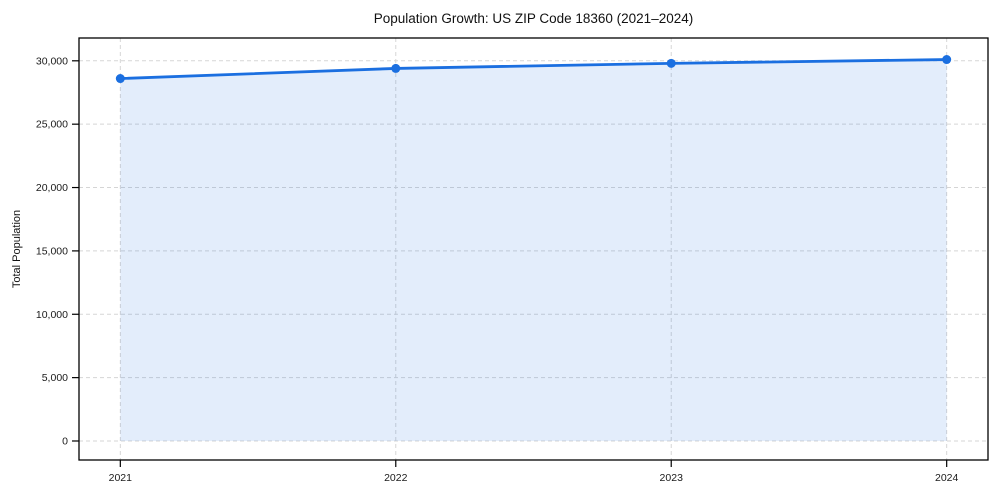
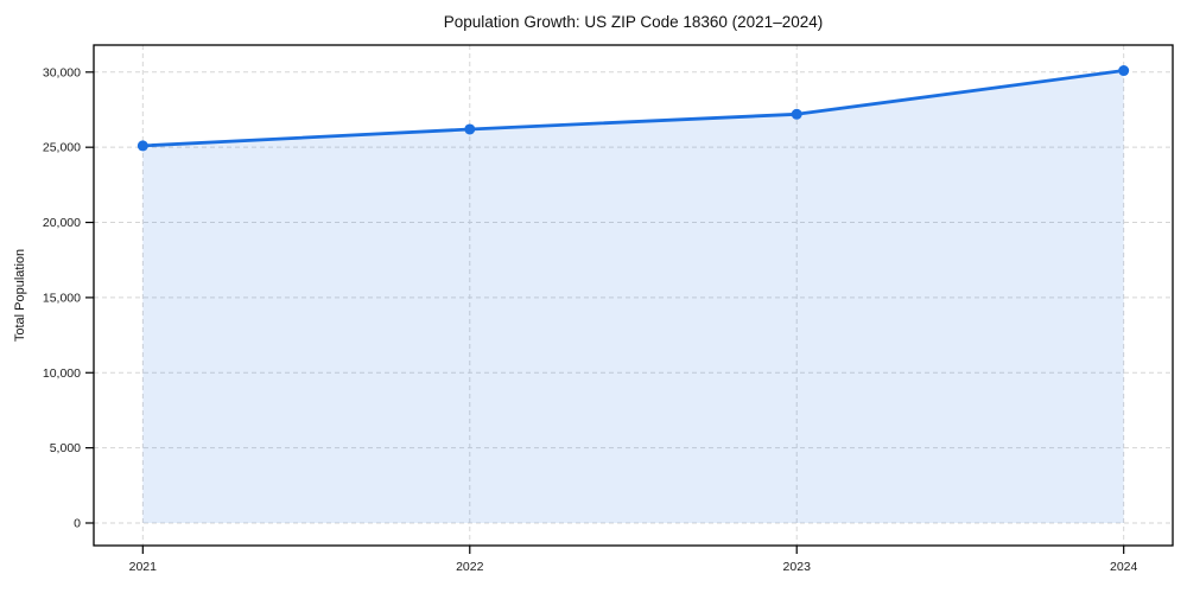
2021: 28600 -> 25100
2022: 29400 -> 26200
2023: 29800 -> 27200
